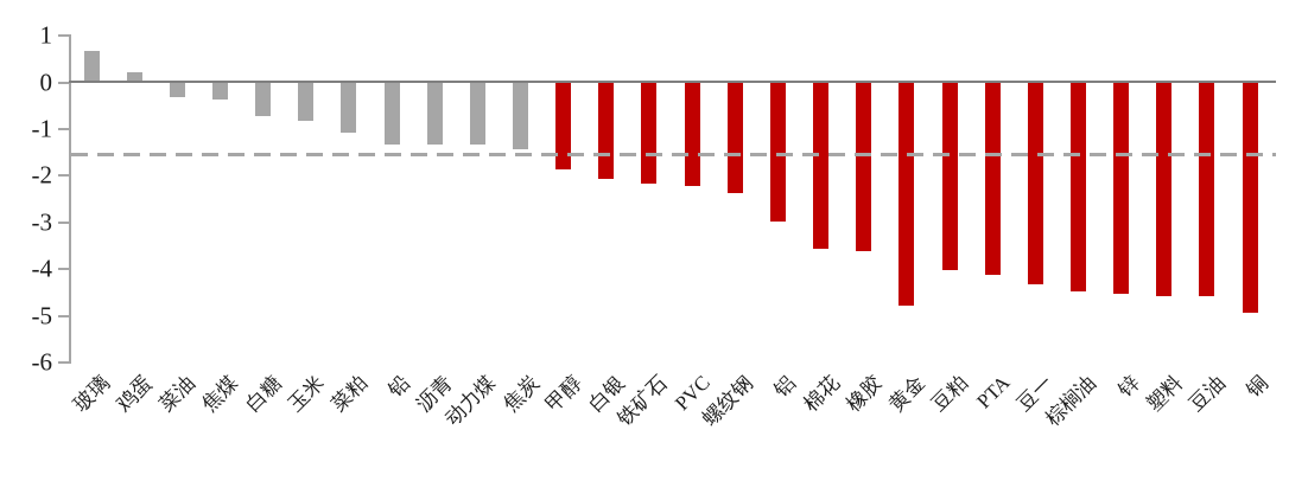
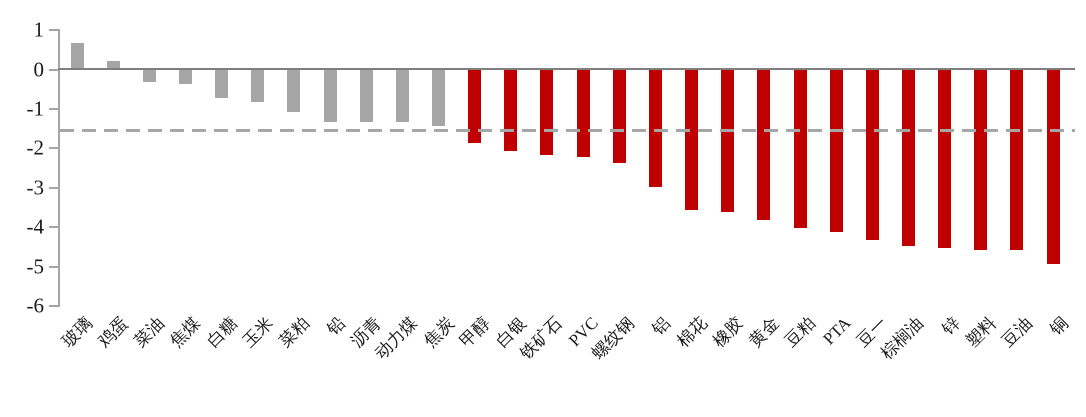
黄金: -4.8 -> -3.9
